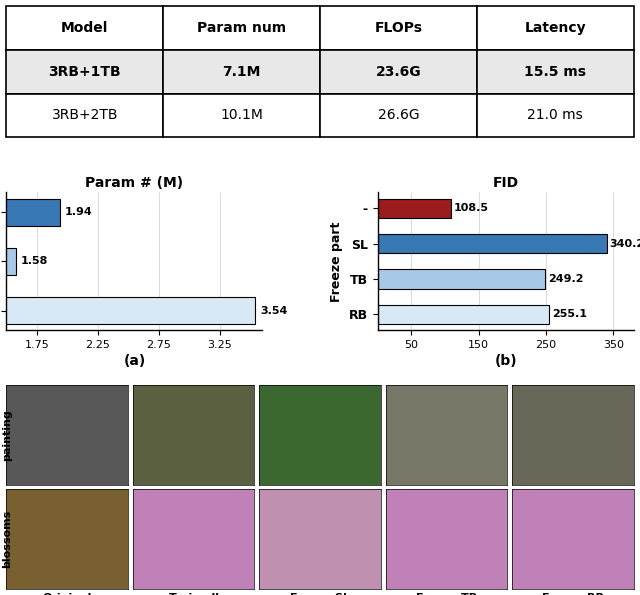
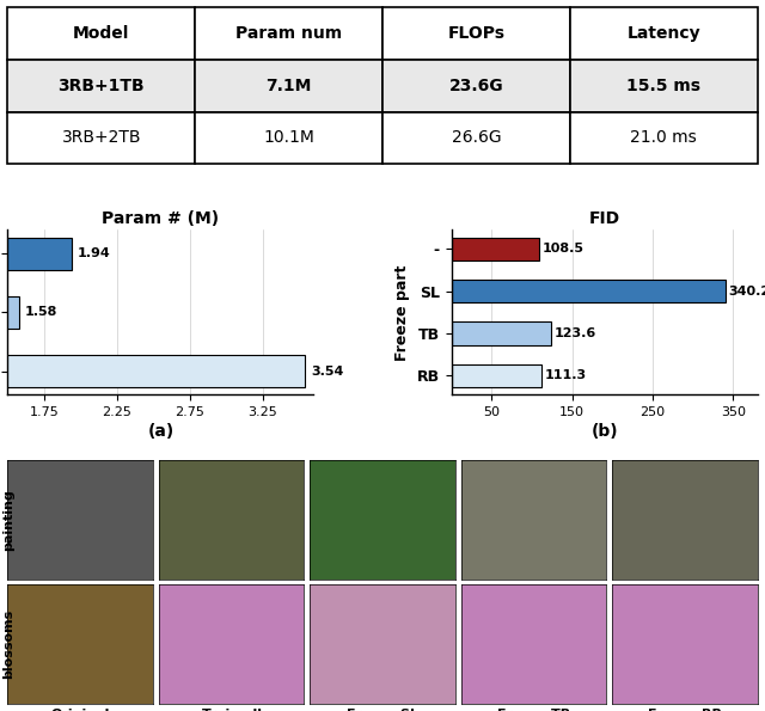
FID/TB: 249.2 -> 123.6
FID/RB: 255.1 -> 111.3
